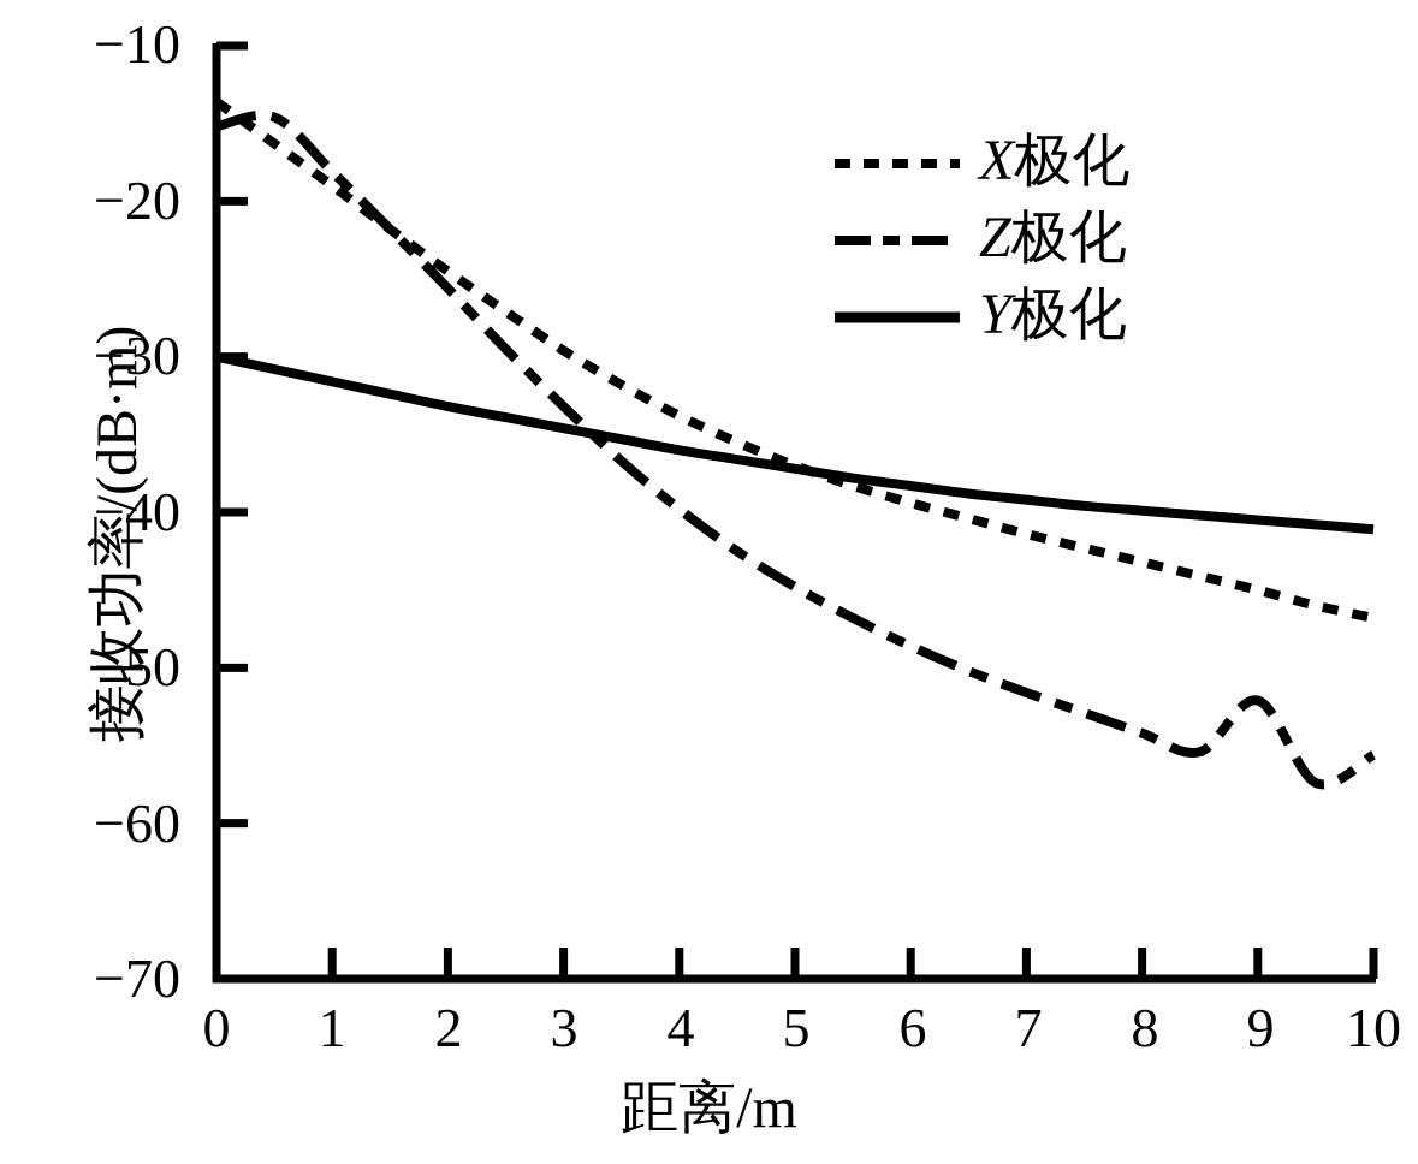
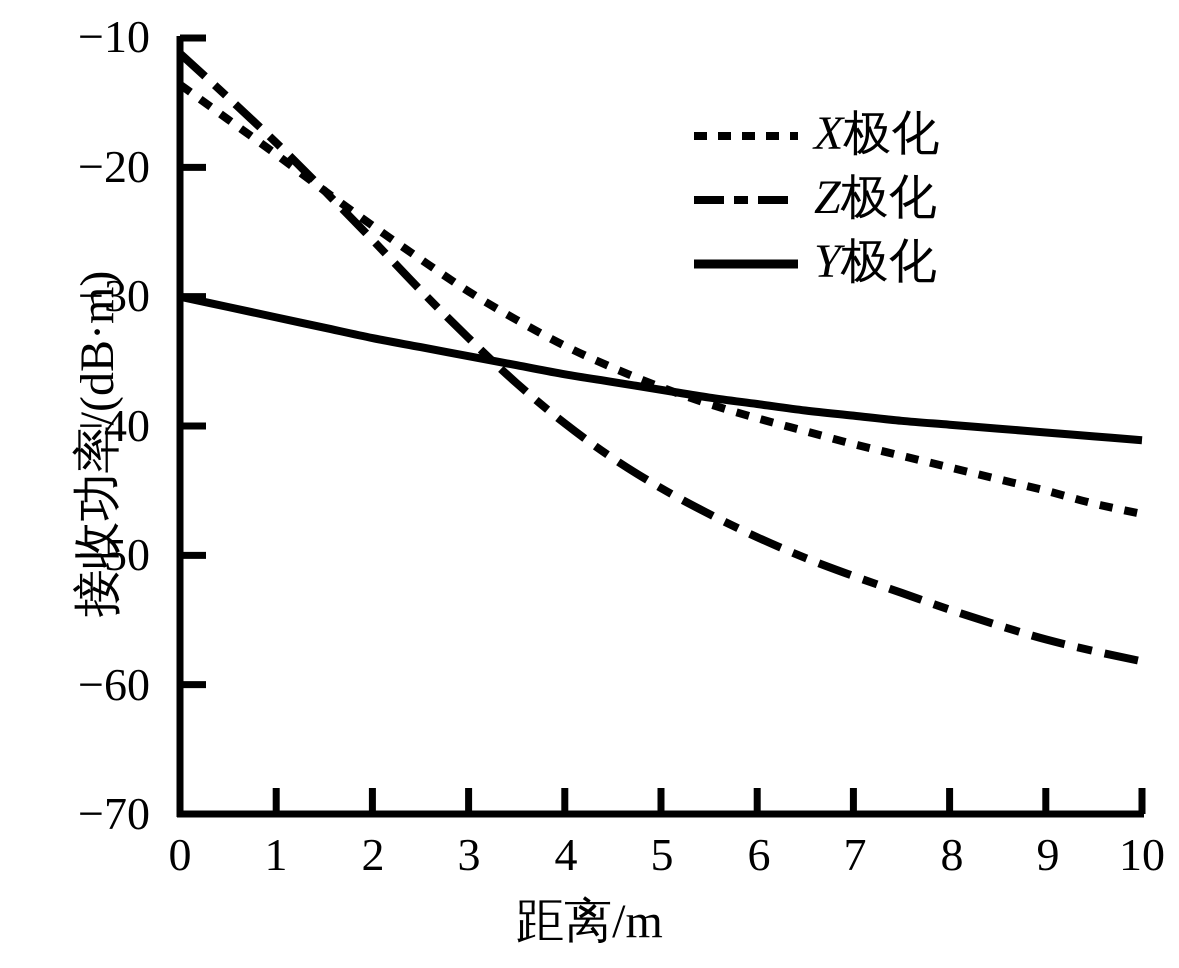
Z极化/0: -15.2 -> -11.2
Z极化/9: -52.1 -> -56.5
Z极化/10: -55.6 -> -58.2
